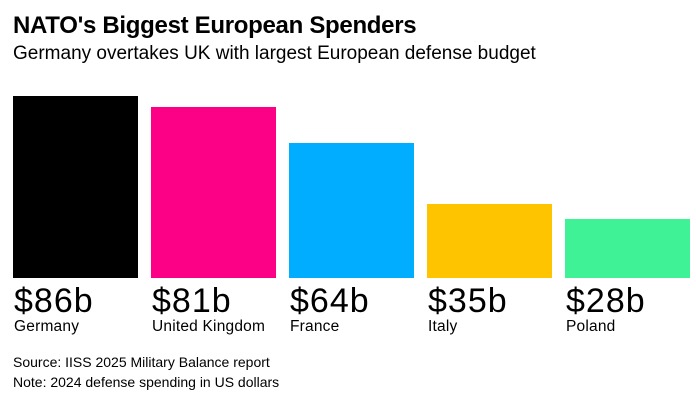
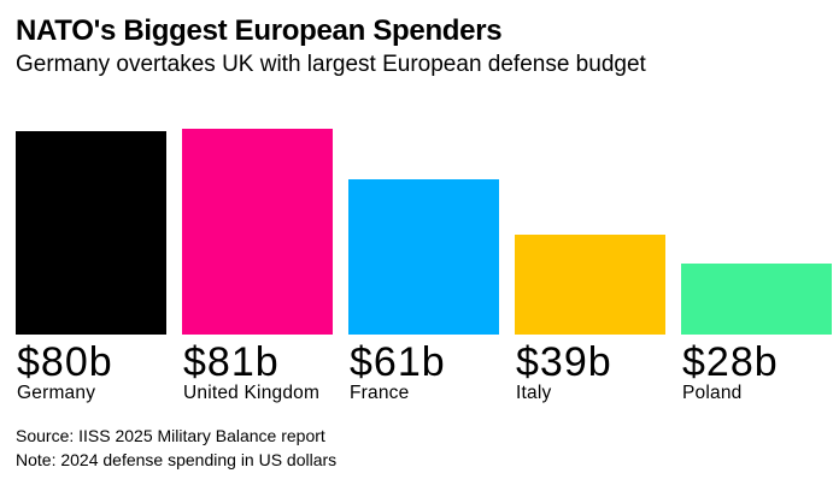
Germany: $86b -> $80b
France: $64b -> $61b
Italy: $35b -> $39b
